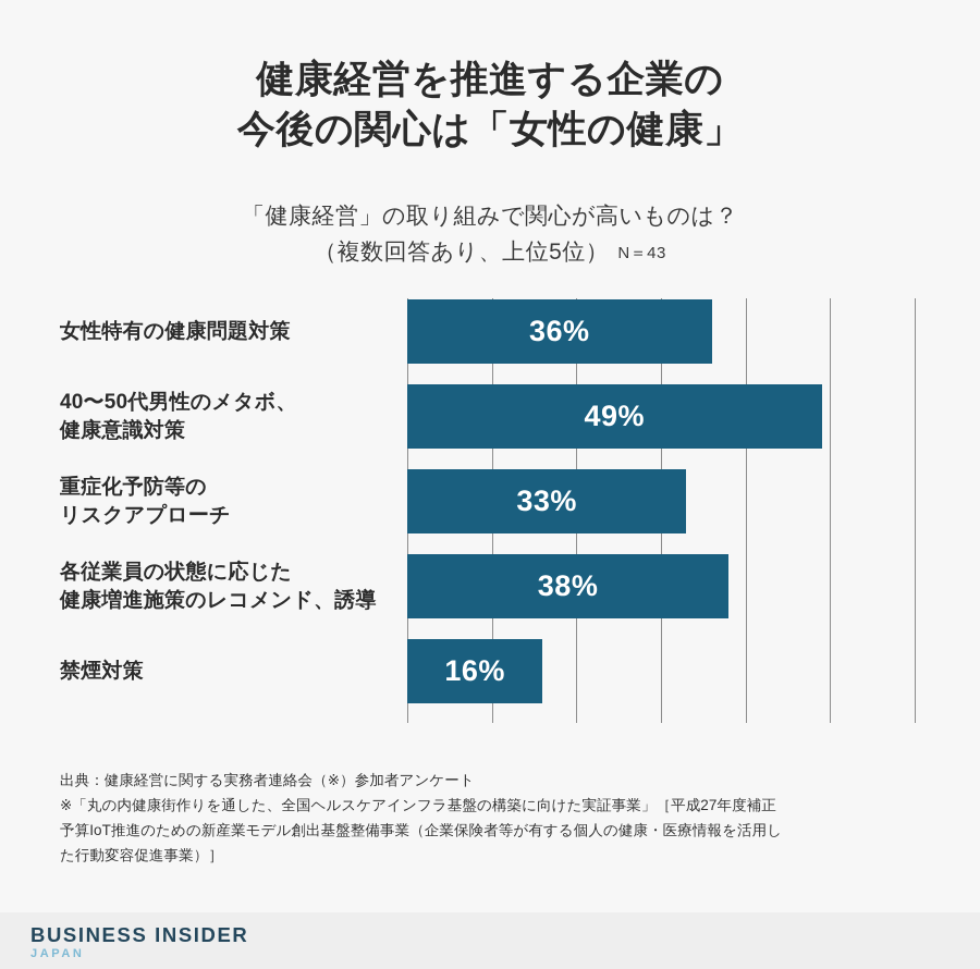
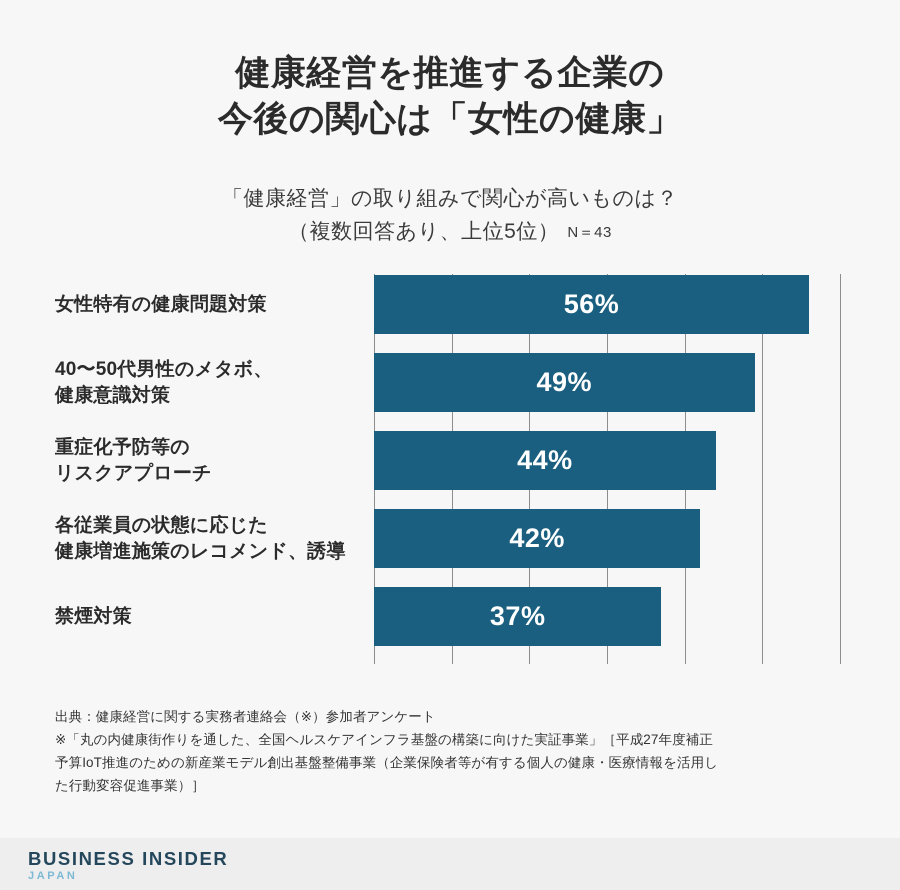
女性特有の健康問題対策: 36% -> 56%
重症化予防等の リスクアプローチ: 33% -> 44%
各従業員の状態に応じた 健康増進施策のレコメンド、誘導: 38% -> 42%
禁煙対策: 16% -> 37%
